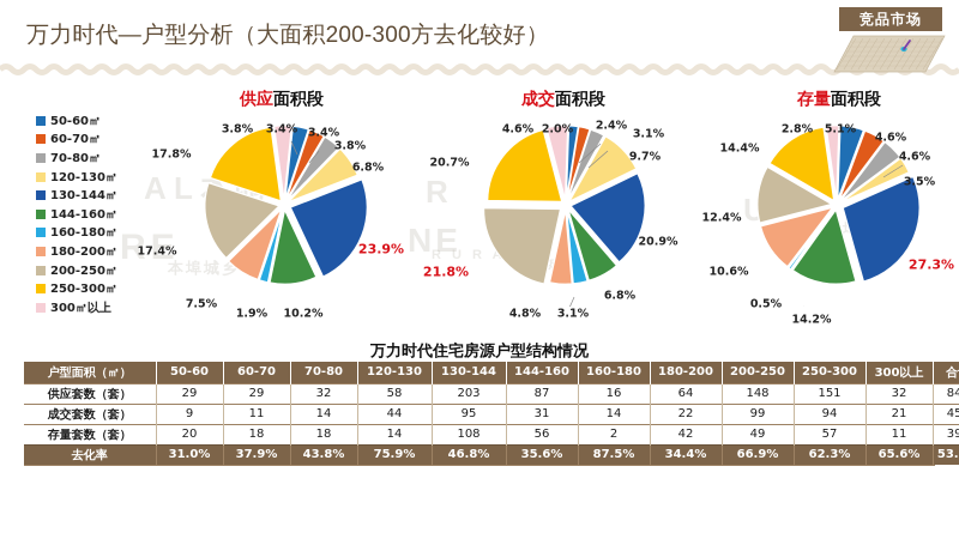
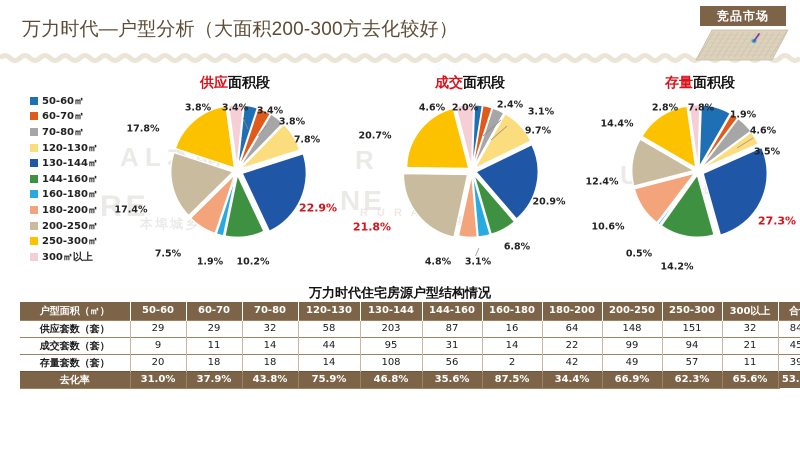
供应面积段/120-130㎡: 6.8% -> 7.8%
供应面积段/130-144㎡: 23.9% -> 22.9%
存量面积段/50-60㎡: 5.1% -> 7.8%
存量面积段/60-70㎡: 4.6% -> 1.9%
